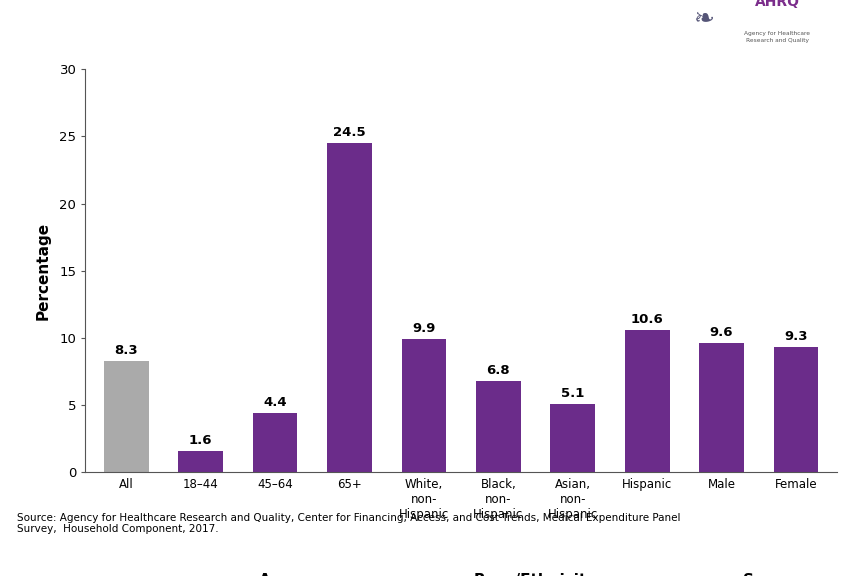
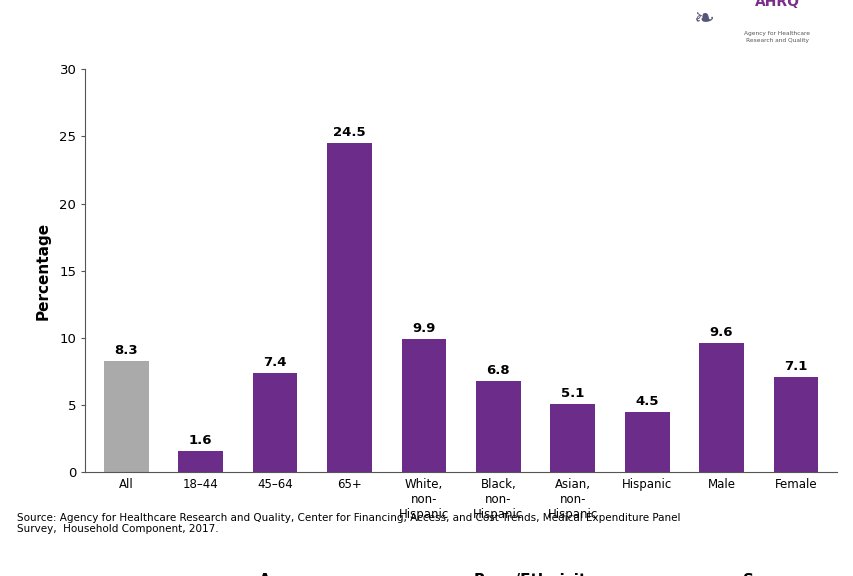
45–64: 4.4 -> 7.4
Hispanic: 10.6 -> 4.5
Female: 9.3 -> 7.1
